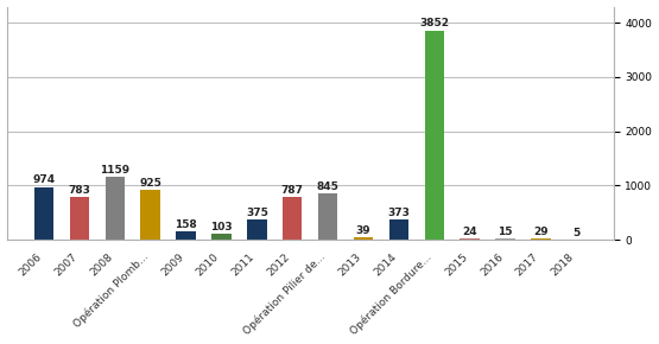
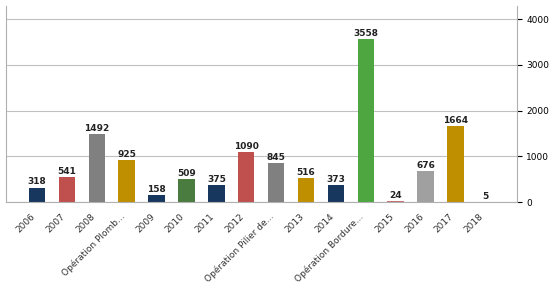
2006: 974 -> 318
2007: 783 -> 541
2008: 1159 -> 1492
2010: 103 -> 509
2012: 787 -> 1090
2013: 39 -> 516
Opération Bordure...: 3852 -> 3558
2016: 15 -> 676
2017: 29 -> 1664
